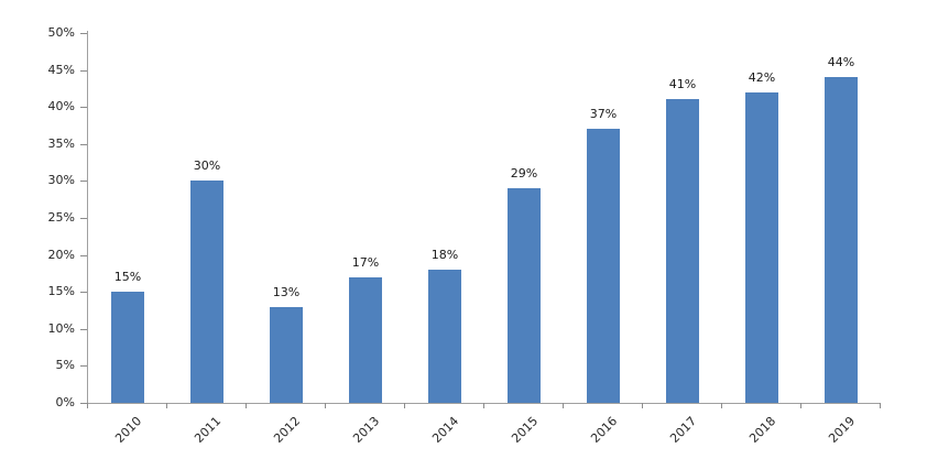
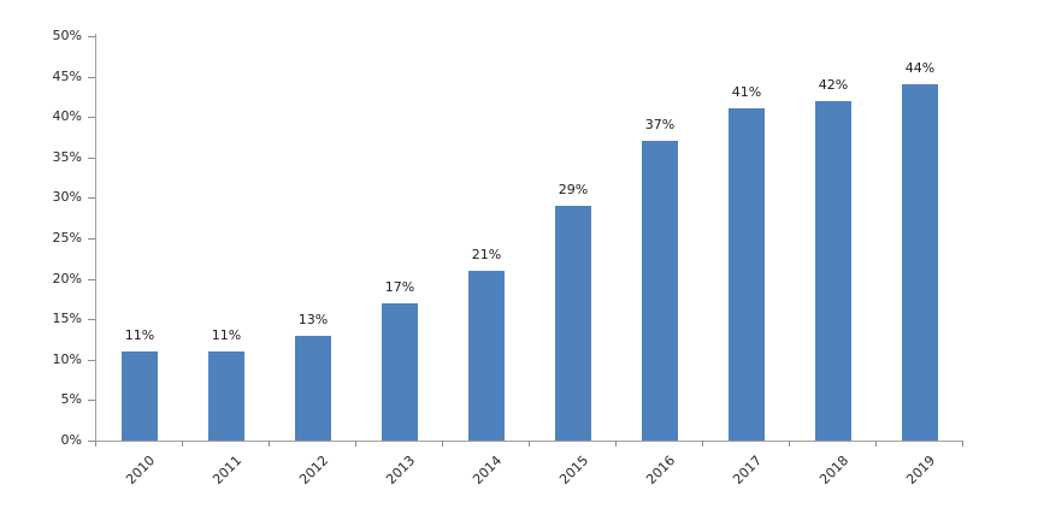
2010: 15% -> 11%
2011: 30% -> 11%
2014: 18% -> 21%
